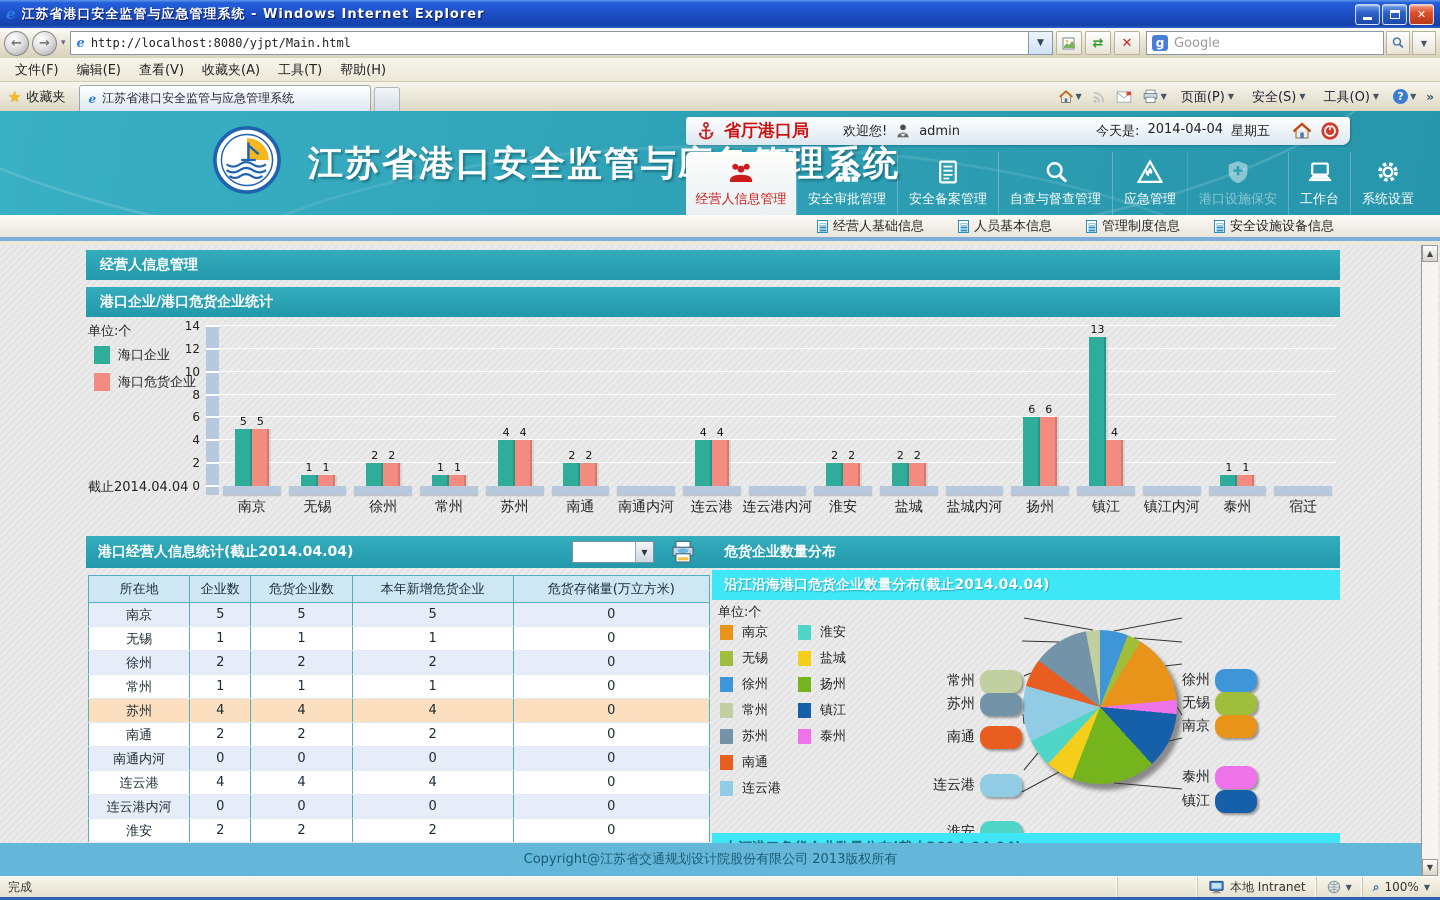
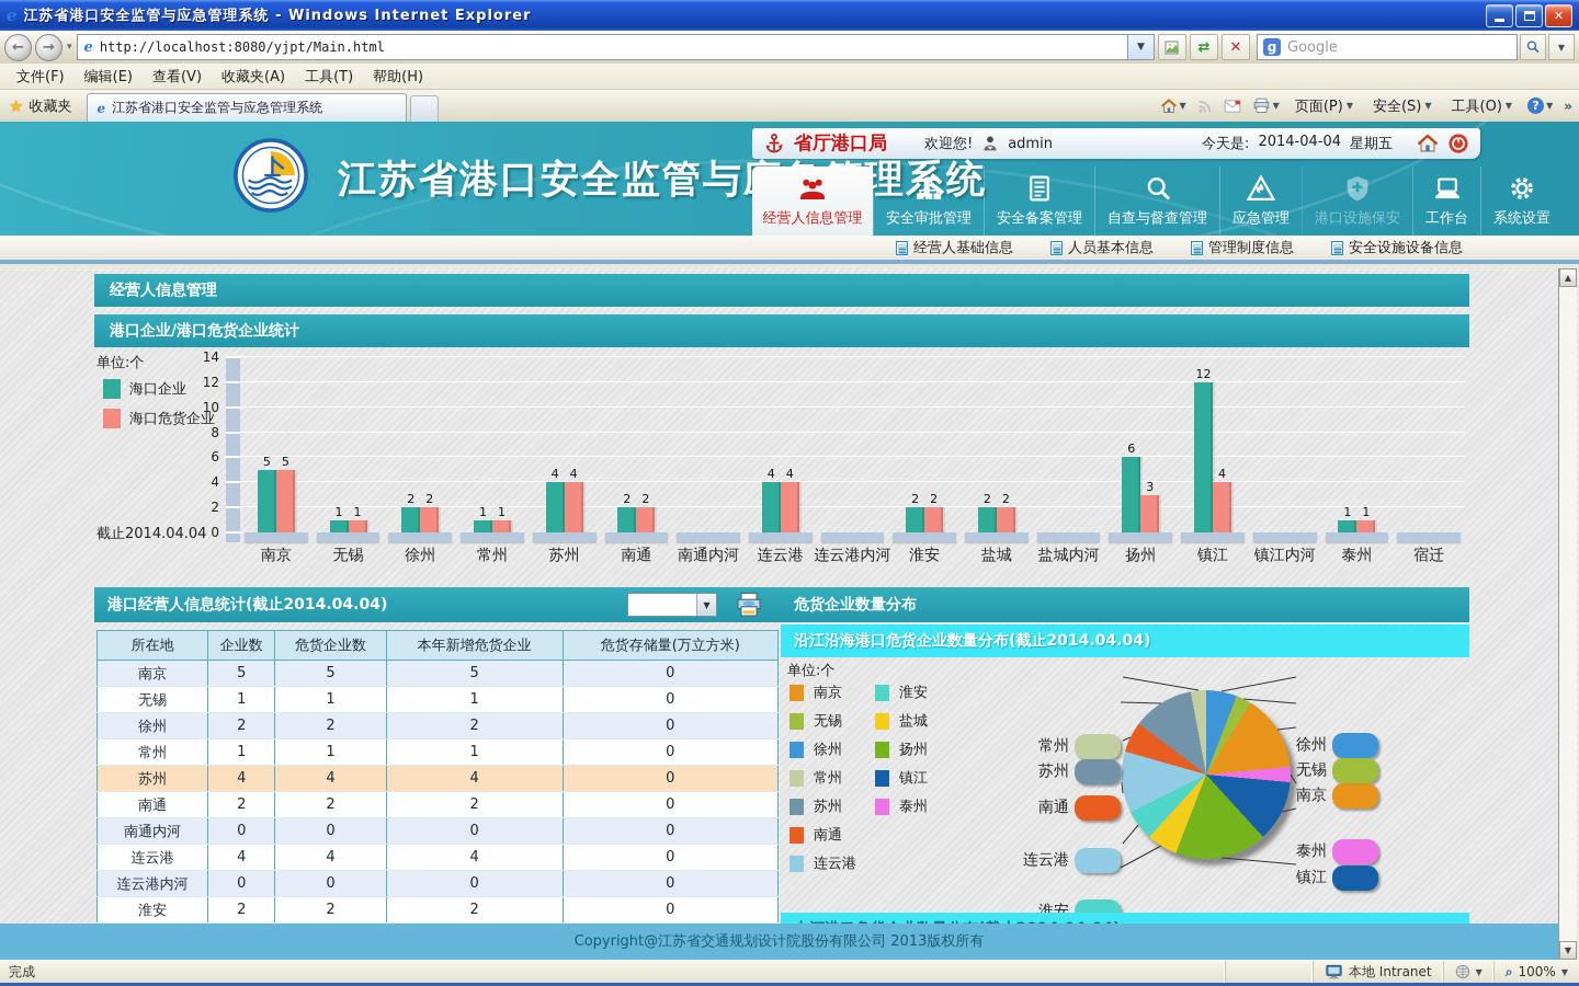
港口企业/港口危货企业统计/海口危货企业/扬州: 6 -> 3
港口企业/港口危货企业统计/海口企业/镇江: 13 -> 12
